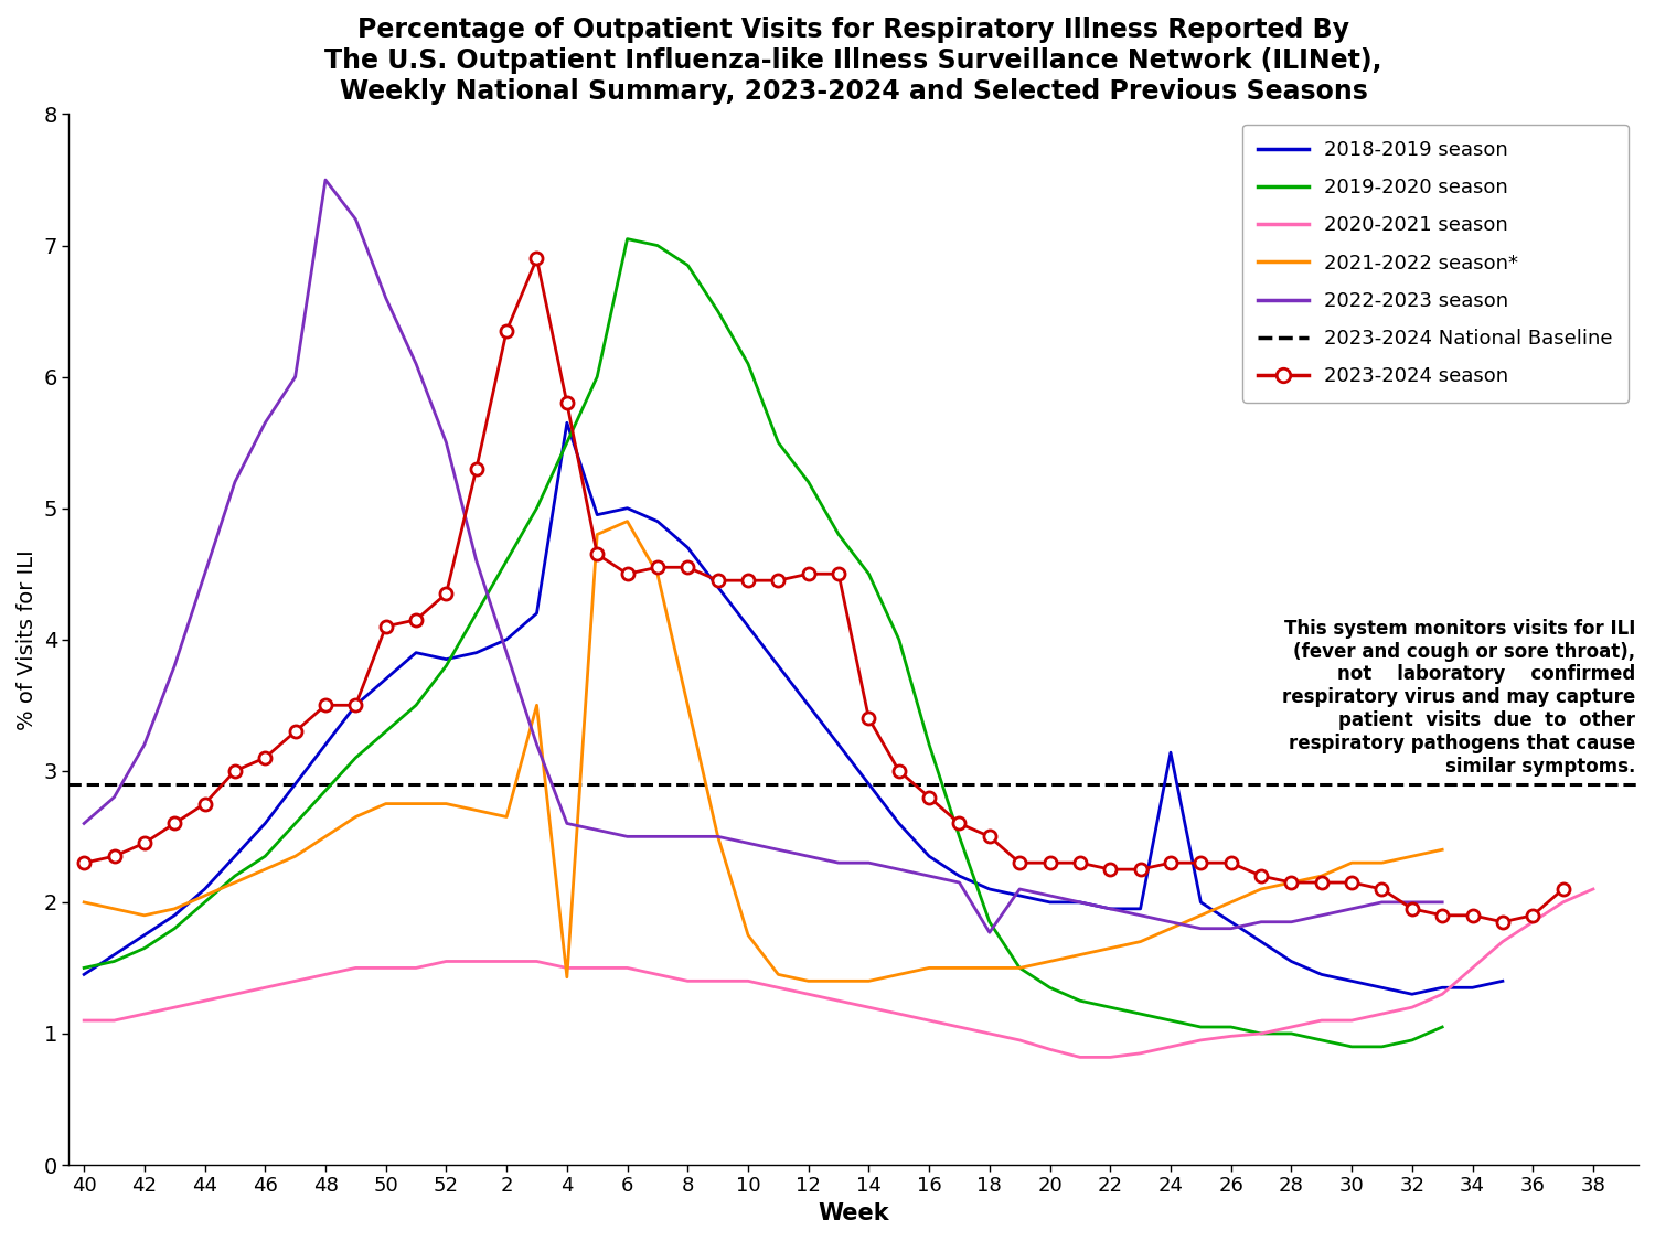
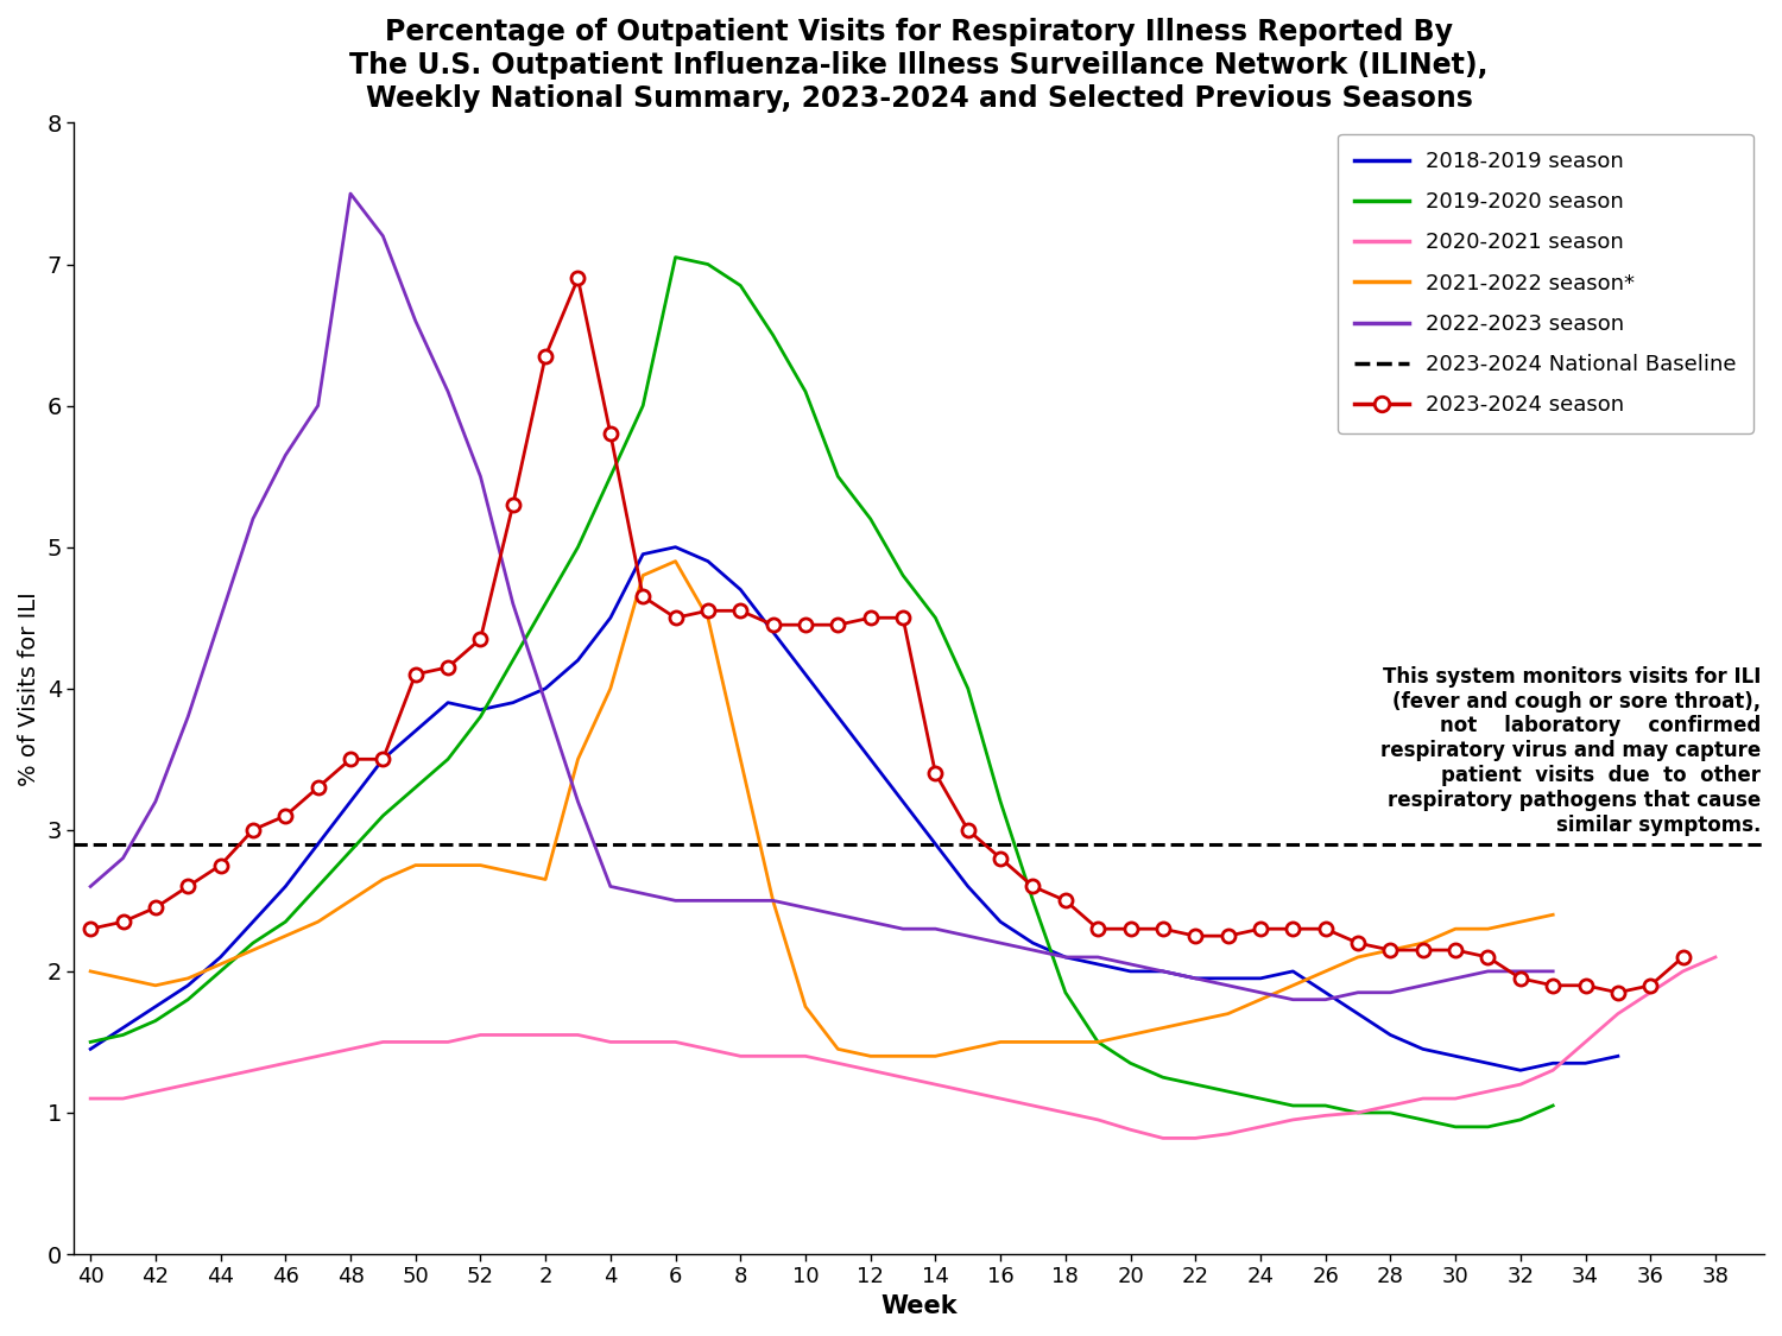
2018-2019 season/4: 5.65 -> 4.50
2021-2022 season*/4: 1.43 -> 4.00
2022-2023 season/18: 1.77 -> 2.10
2018-2019 season/24: 3.14 -> 1.95
